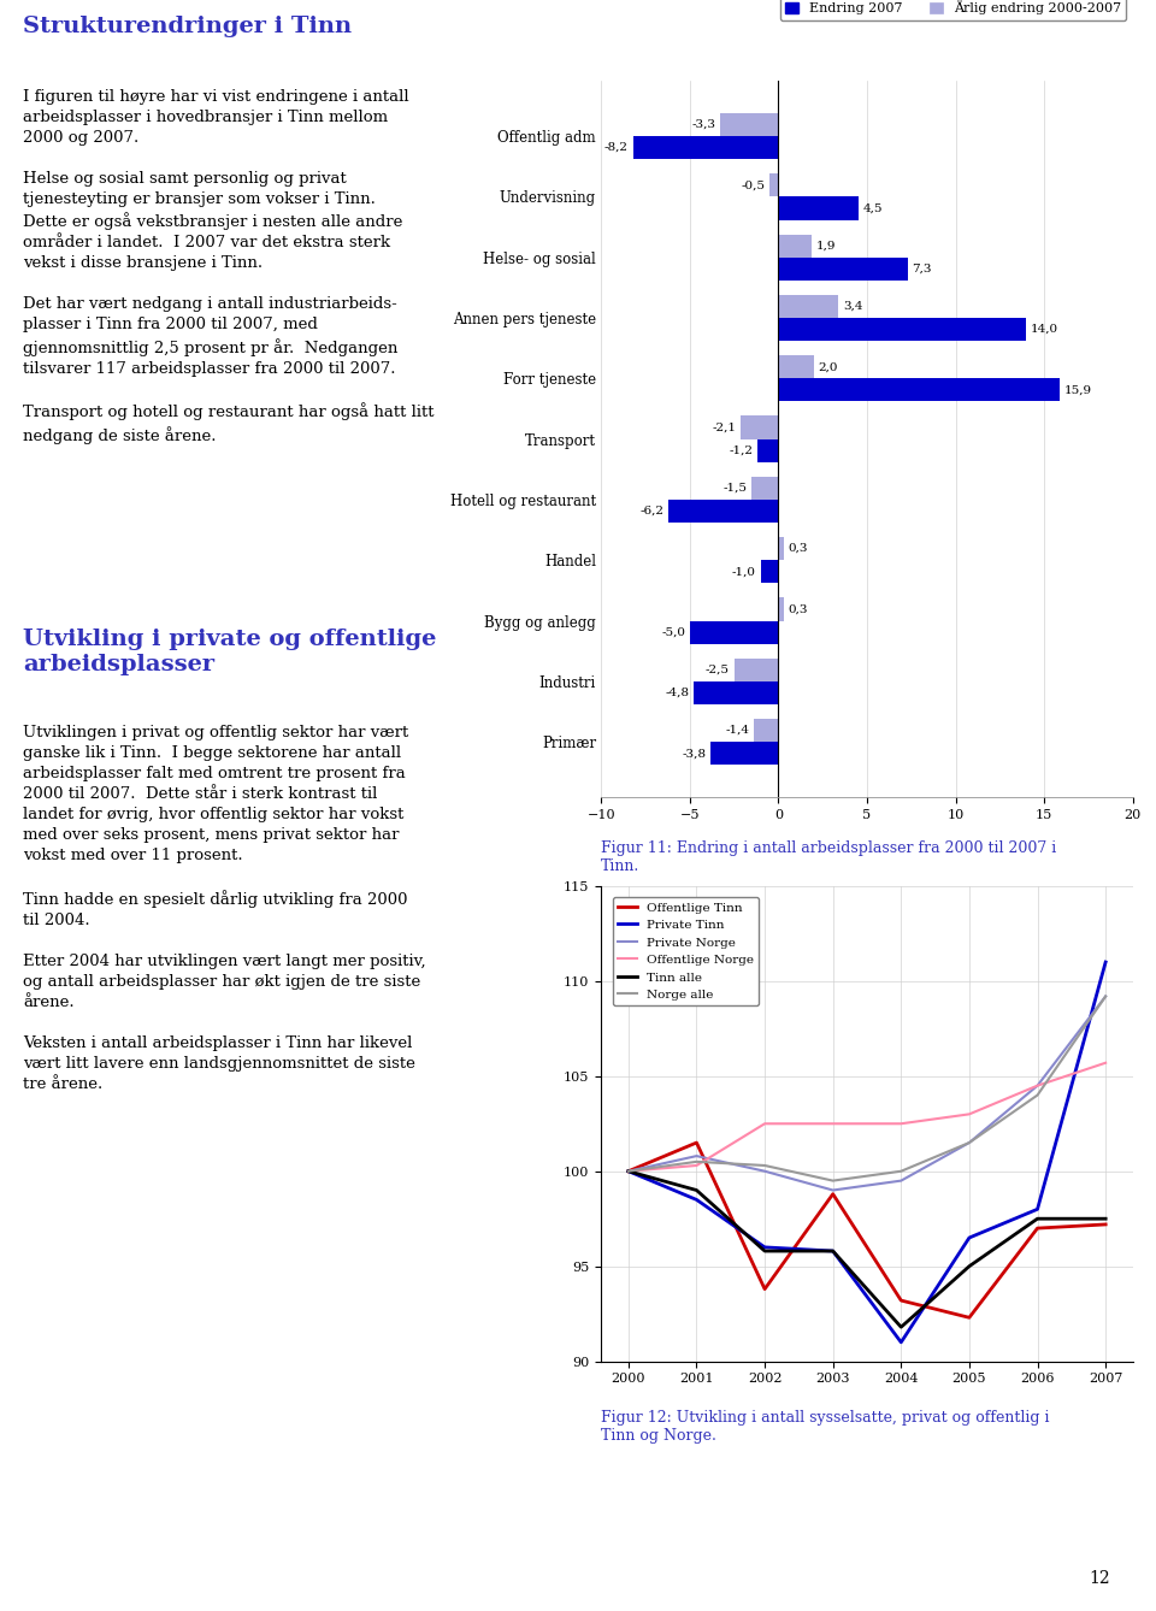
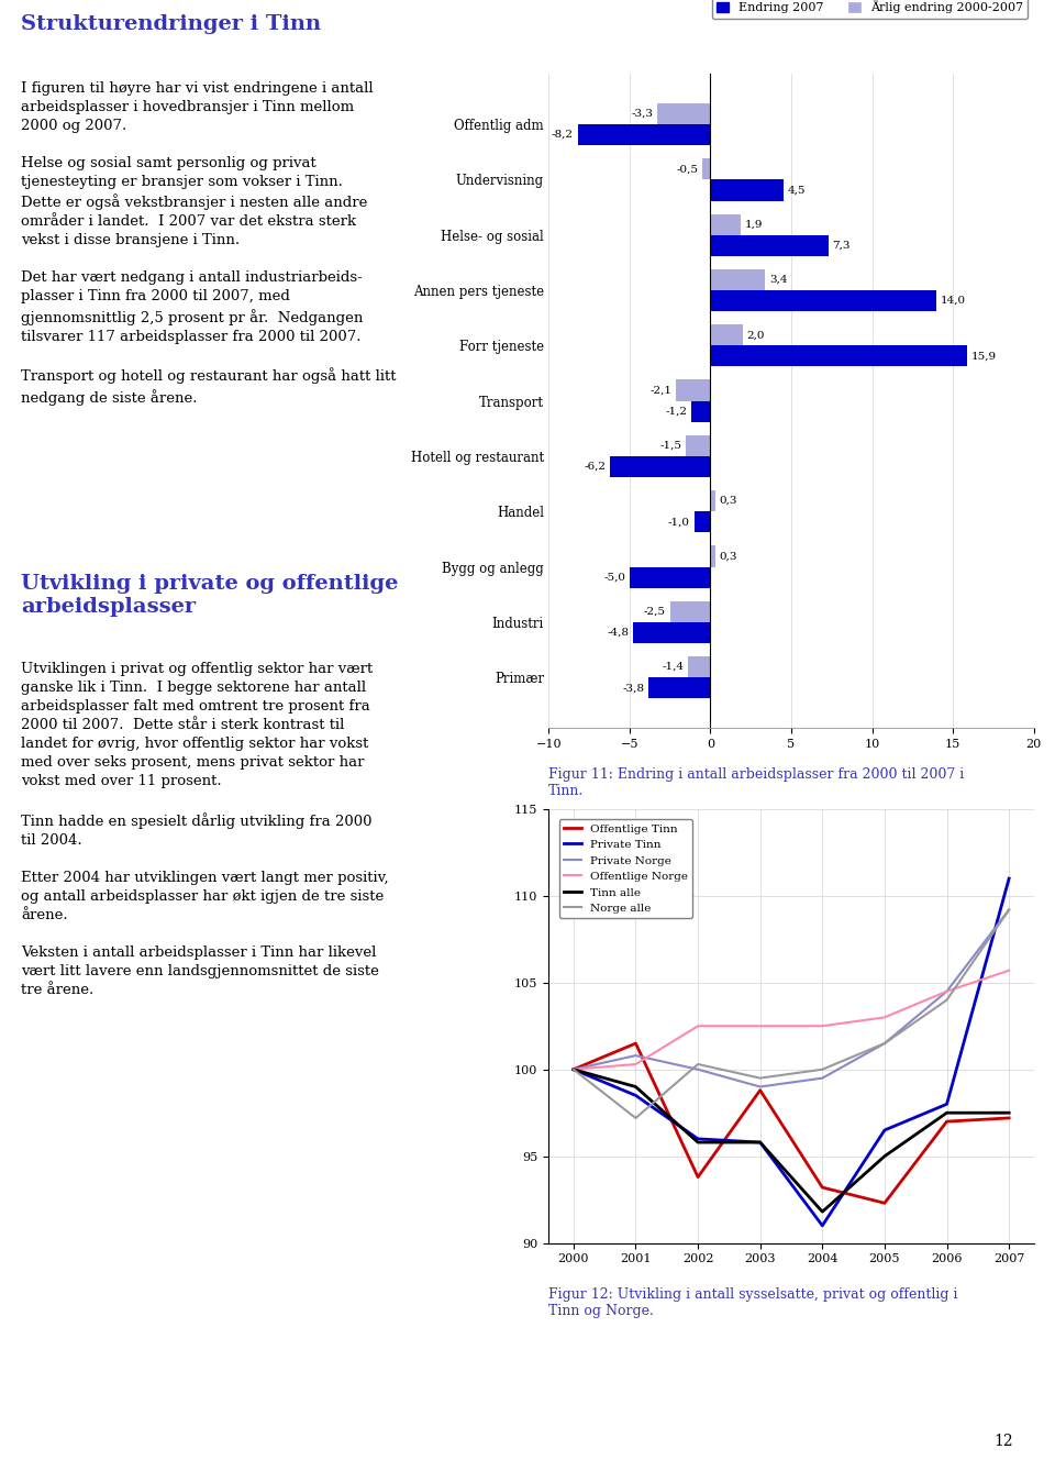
Norge alle/2001: 100.5 -> 97.2
